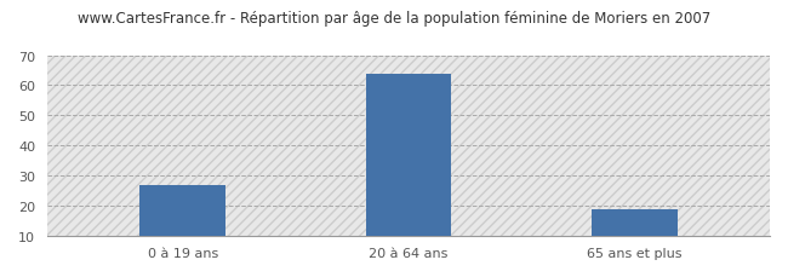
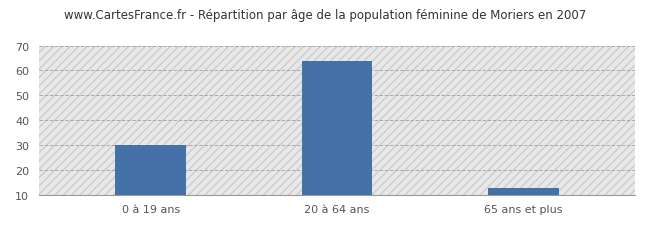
0 à 19 ans: 27 -> 30
65 ans et plus: 19 -> 13
